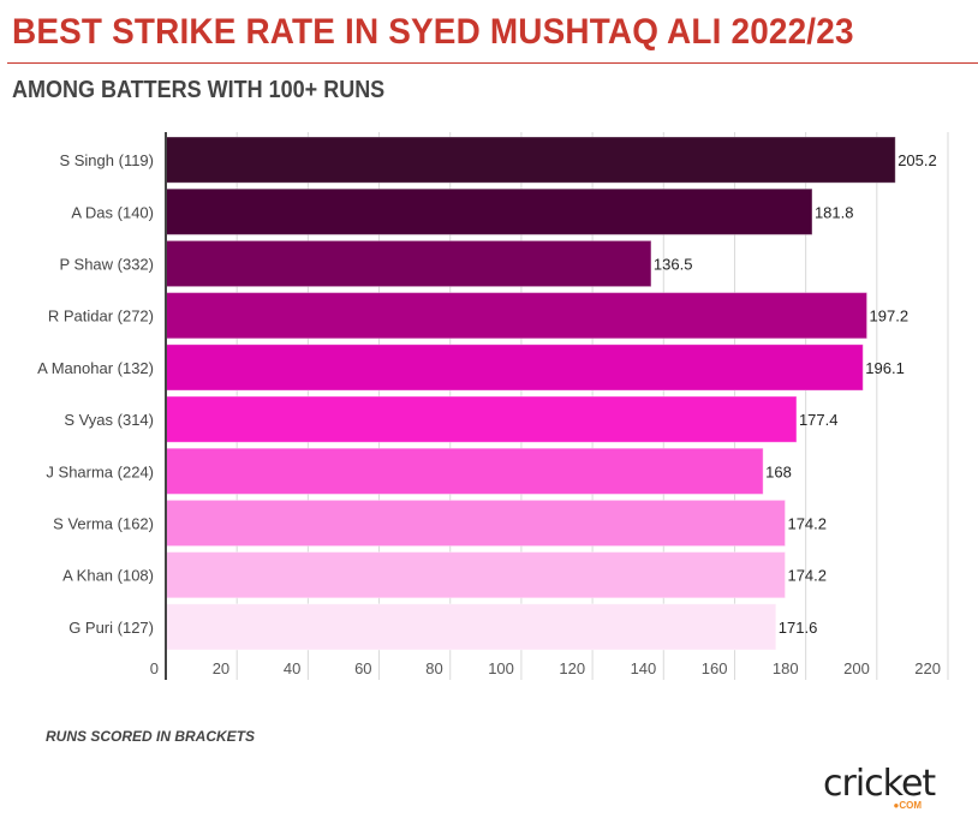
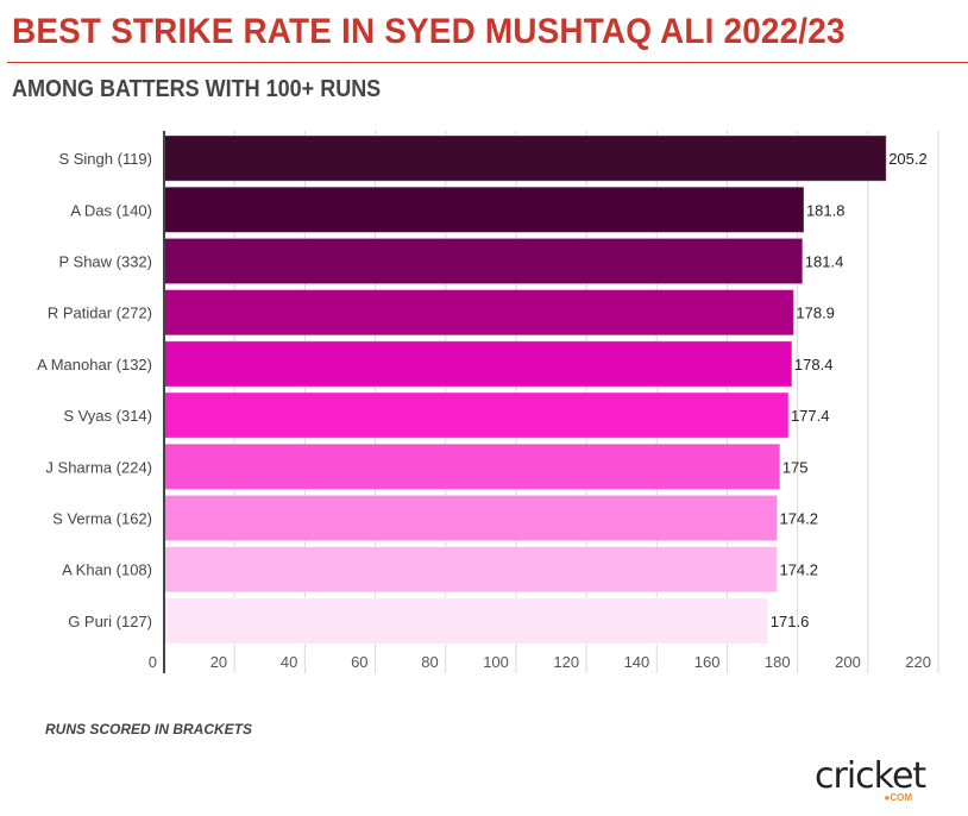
P Shaw (332): 136.5 -> 181.4
R Patidar (272): 197.2 -> 178.9
A Manohar (132): 196.1 -> 178.4
J Sharma (224): 168 -> 175
